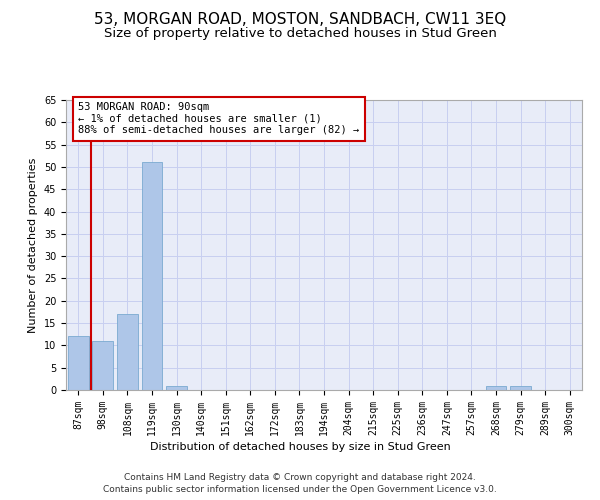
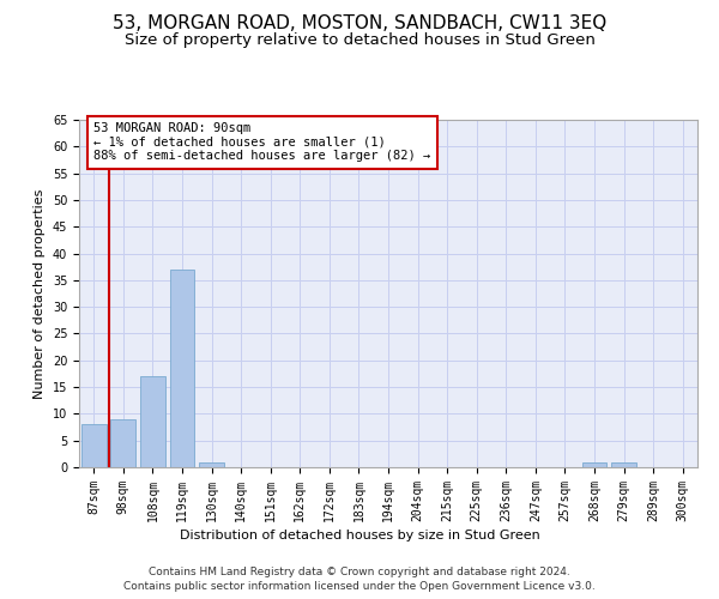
87sqm: 12 -> 8
98sqm: 11 -> 9
119sqm: 51 -> 37
